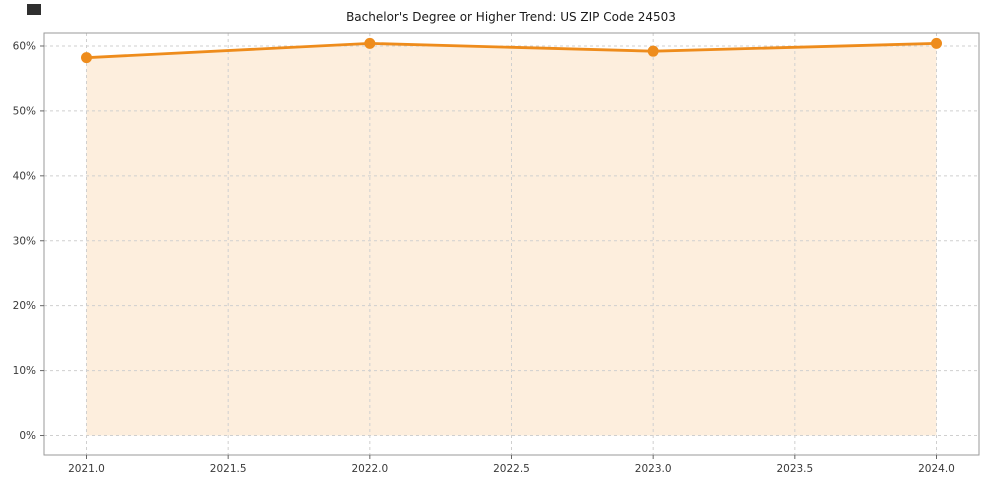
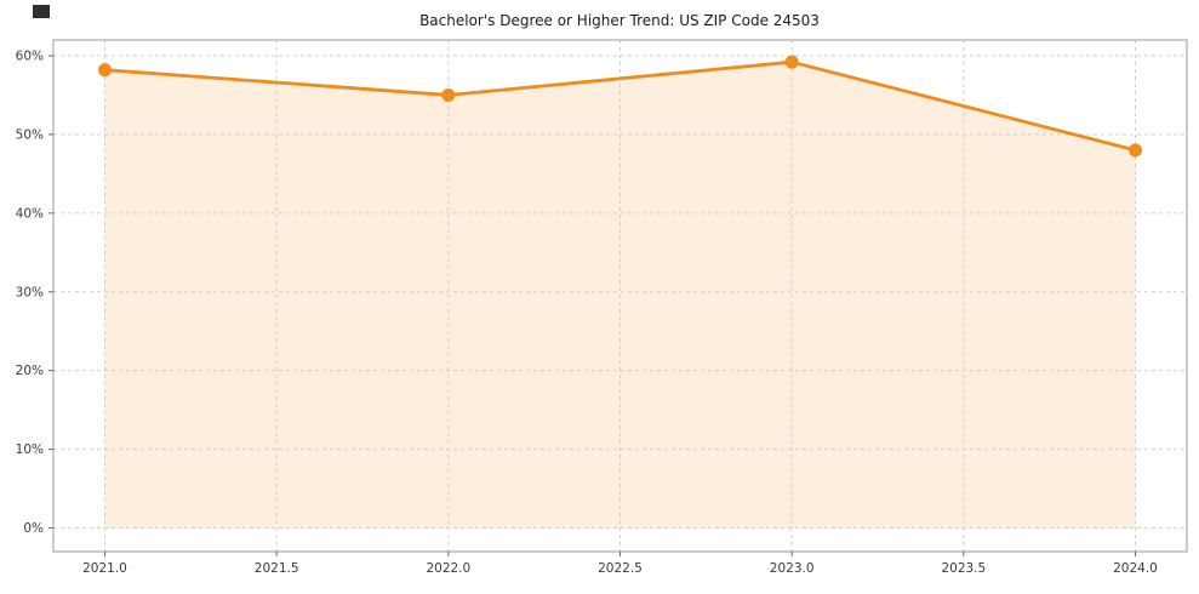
2022.0: 60% -> 55%
2024.0: 60% -> 48%
